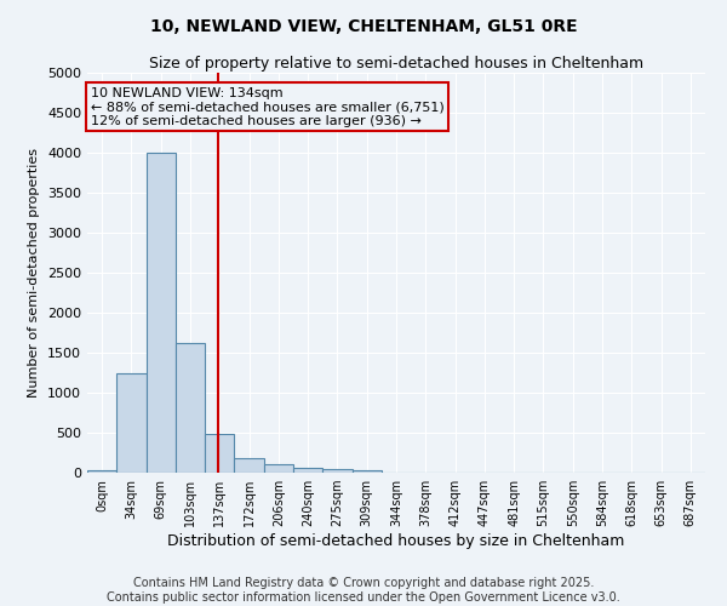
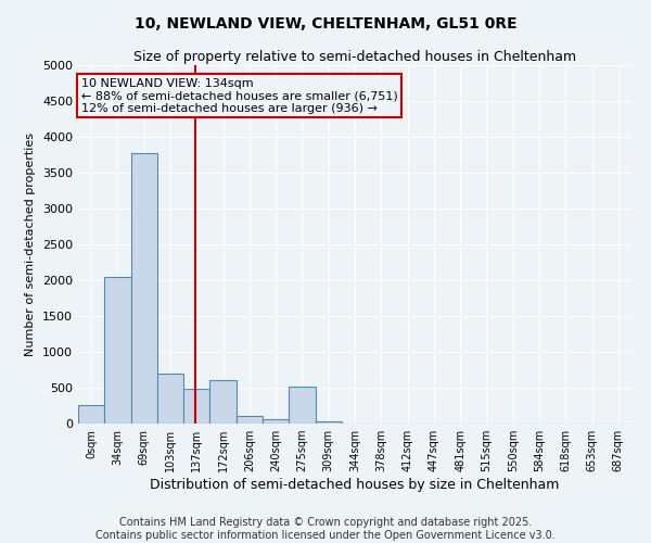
0sqm: 30 -> 260
34sqm: 1250 -> 2040
69sqm: 4000 -> 3780
103sqm: 1620 -> 700
172sqm: 180 -> 600
275sqm: 40 -> 520
